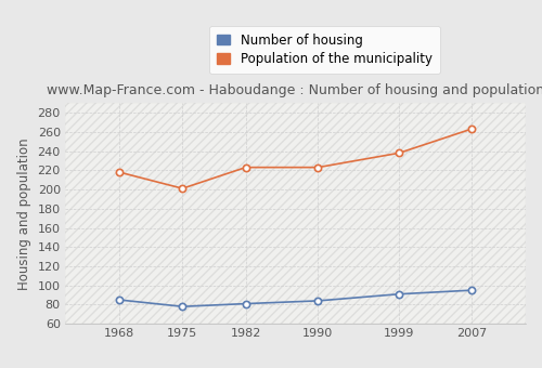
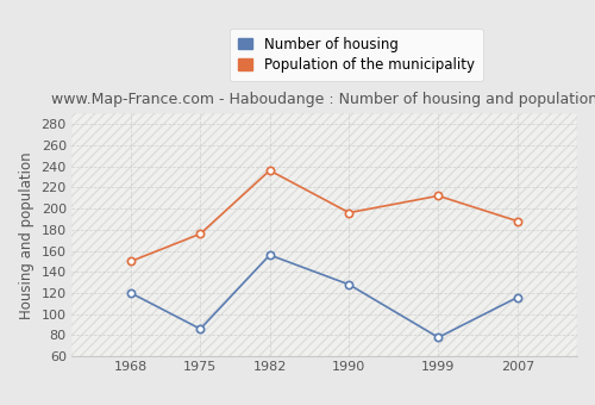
Number of housing/1968: 85 -> 120
Population of the municipality/1968: 218 -> 150
Number of housing/1975: 78 -> 86
Population of the municipality/1975: 201 -> 176
Number of housing/1982: 81 -> 156
Population of the municipality/1982: 223 -> 236
Number of housing/1990: 84 -> 128
Population of the municipality/1990: 223 -> 196
Number of housing/1999: 91 -> 78
Population of the municipality/1999: 238 -> 212
Number of housing/2007: 95 -> 116
Population of the municipality/2007: 263 -> 188
